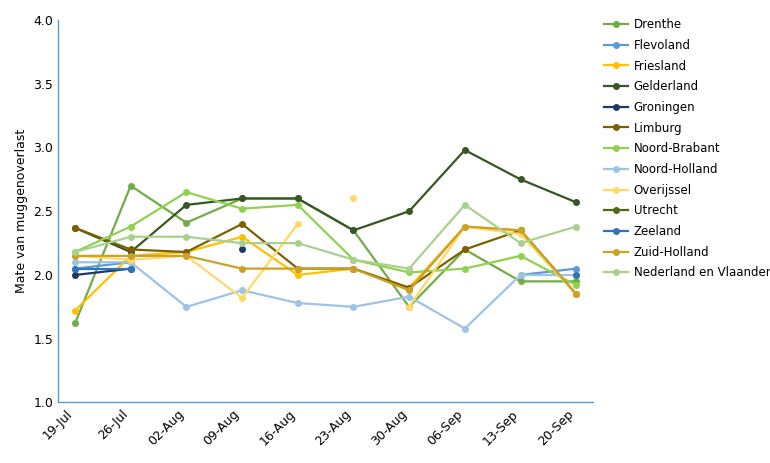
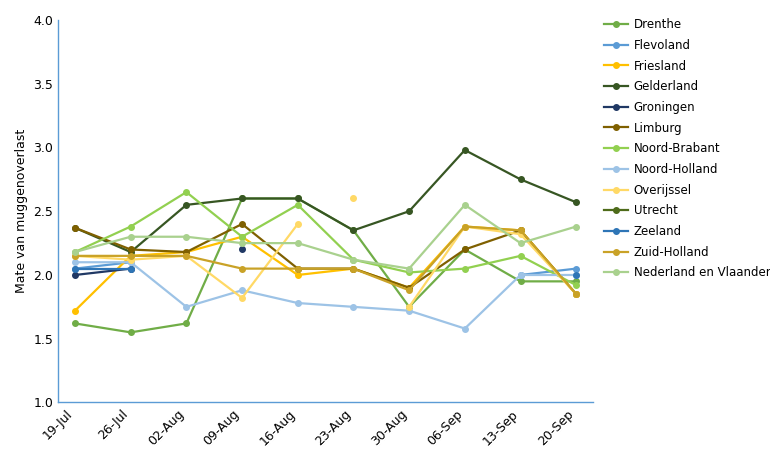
Drenthe/26-Jul: 2.70 -> 1.55
Drenthe/02-Aug: 2.41 -> 1.62
Noord-Brabant/09-Aug: 2.52 -> 2.30
Noord-Holland/30-Aug: 1.83 -> 1.72
